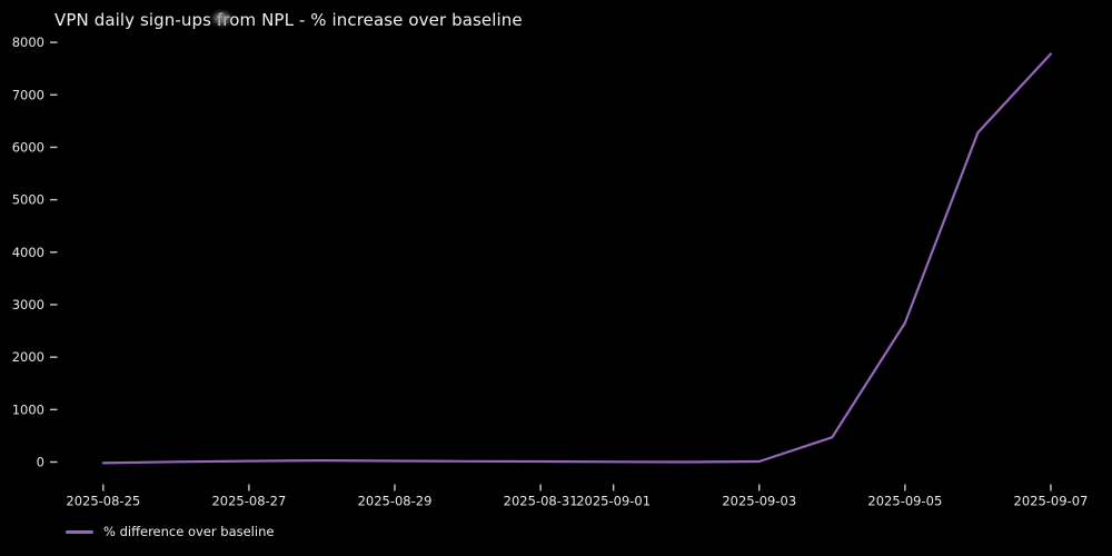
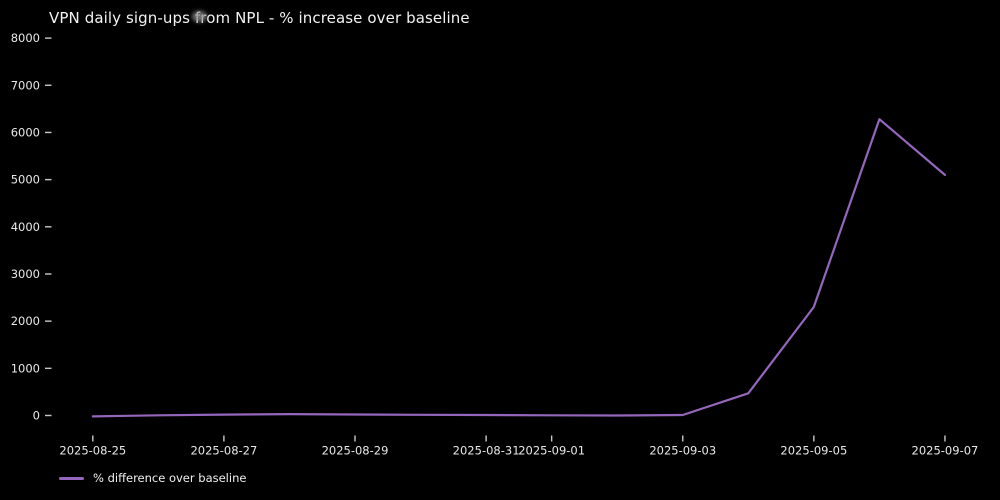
2025-09-05: 2600 -> 2300
2025-09-07: 7800 -> 5100
